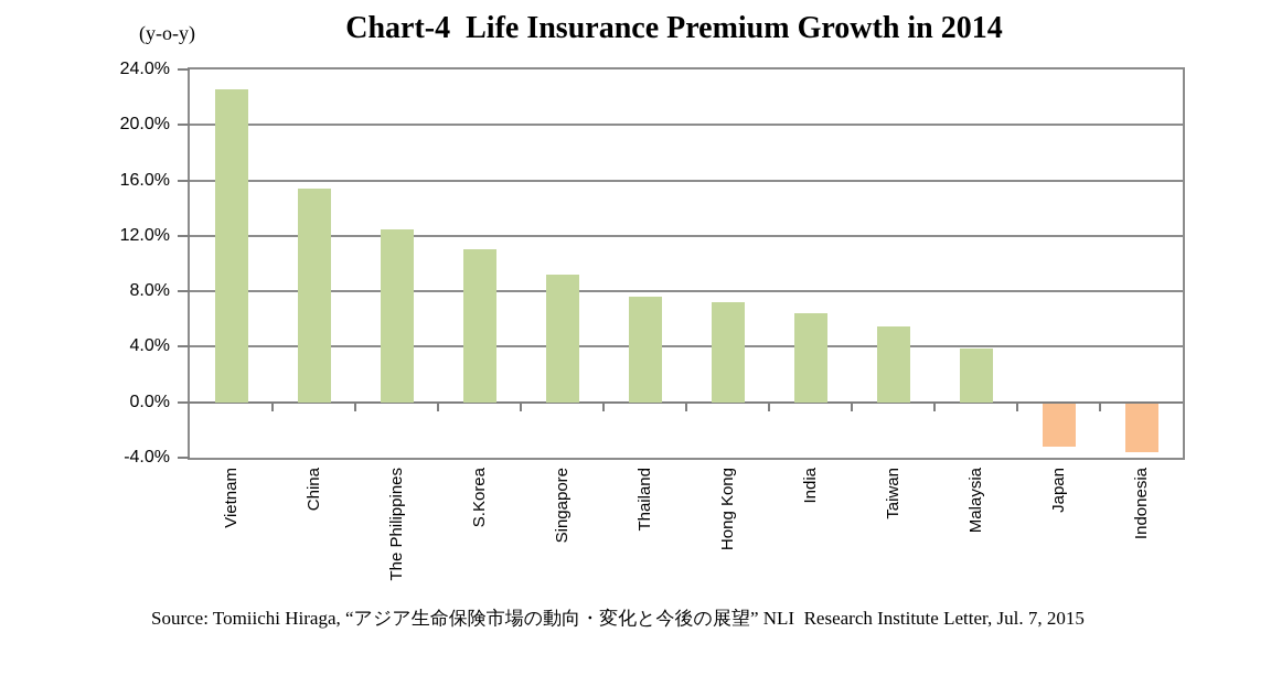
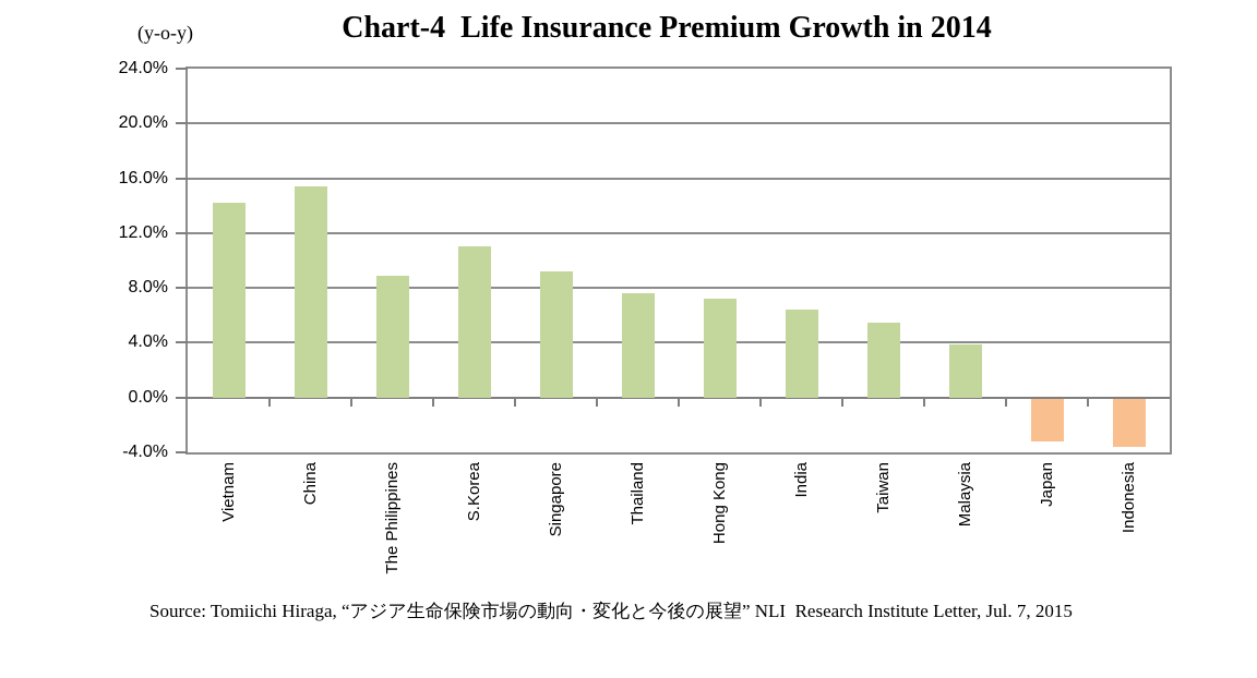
Vietnam: 22.6% -> 14.2%
The Philippines: 12.5% -> 8.9%
